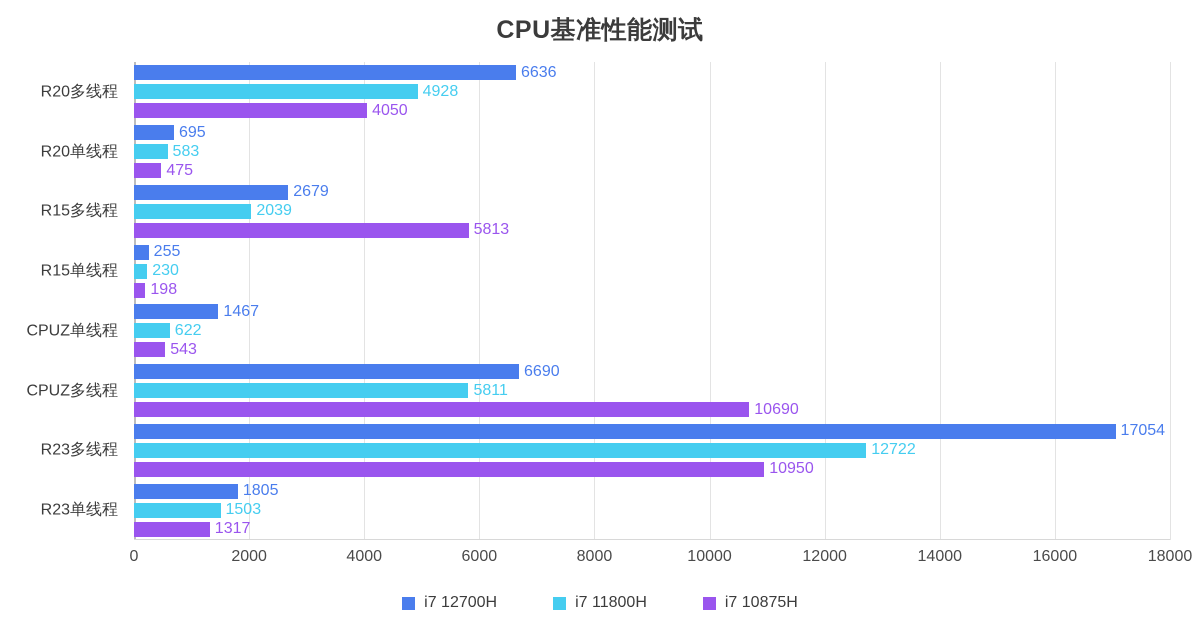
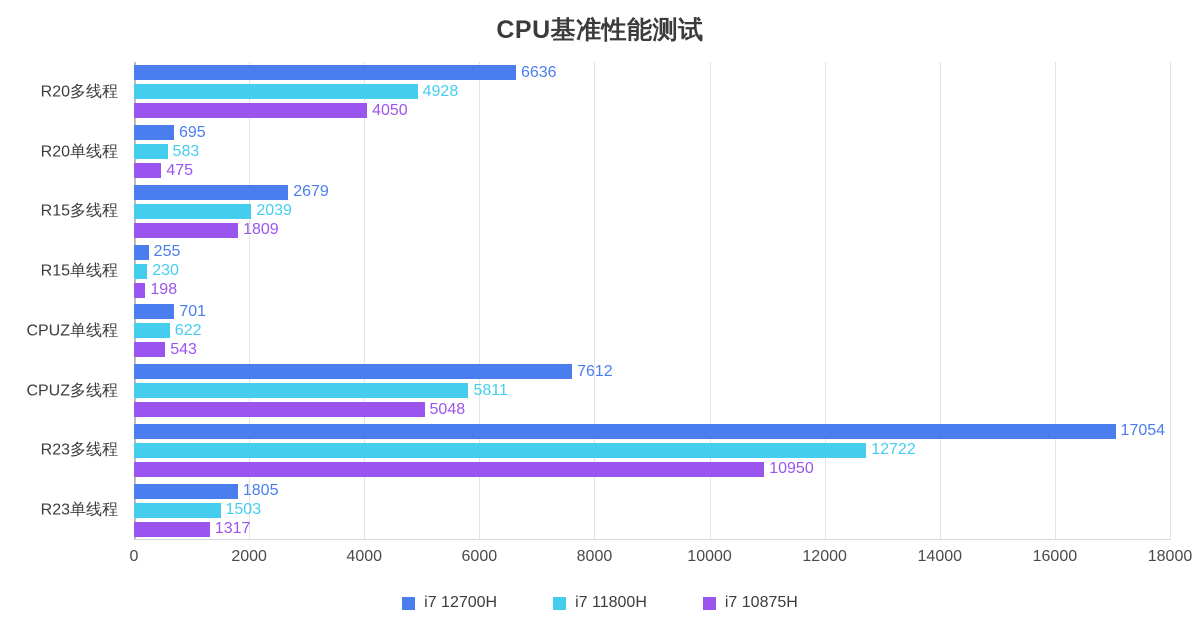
i7 10875H/R15多线程: 5813 -> 1809
i7 12700H/CPUZ单线程: 1467 -> 701
i7 12700H/CPUZ多线程: 6690 -> 7612
i7 10875H/CPUZ多线程: 10690 -> 5048
